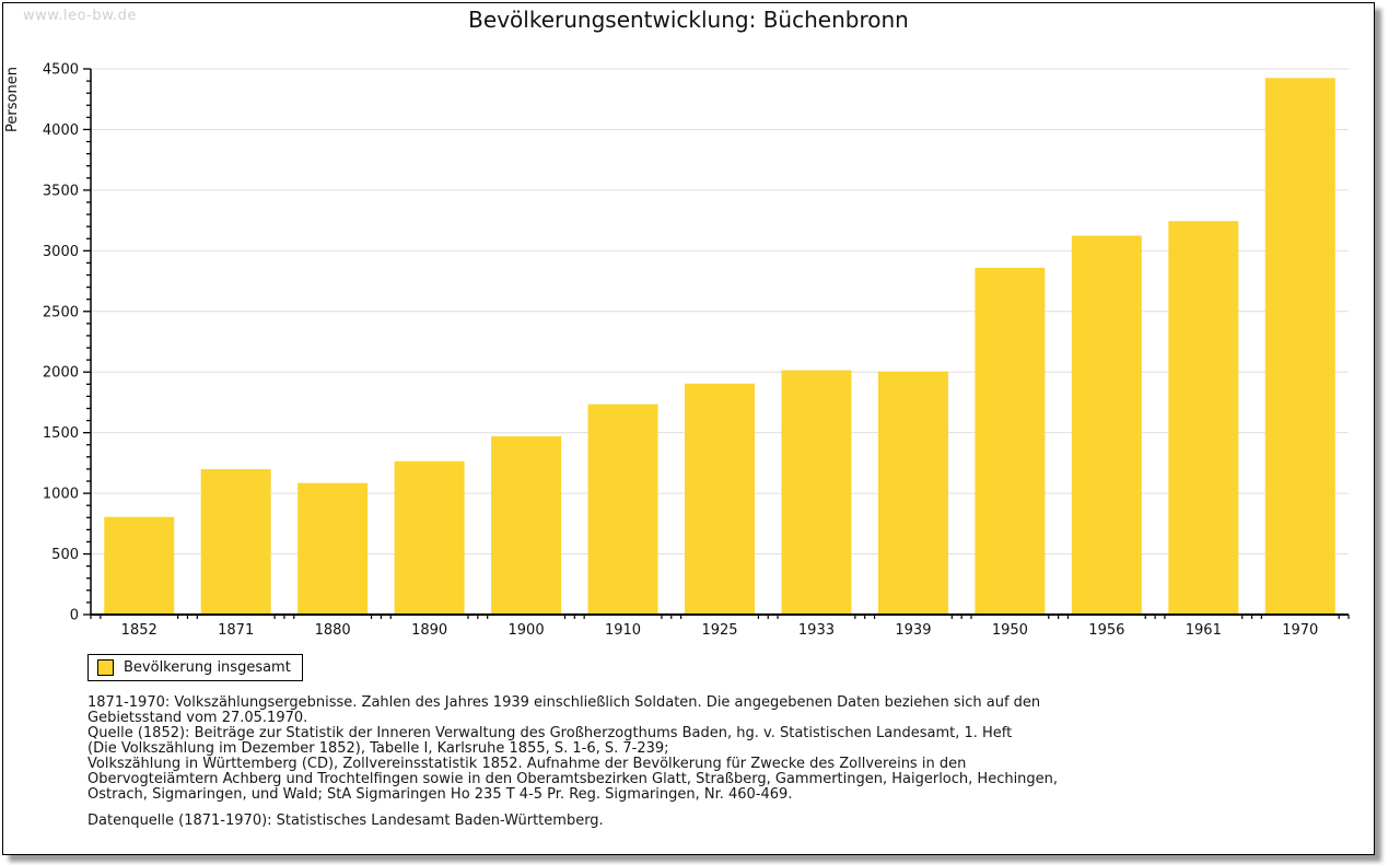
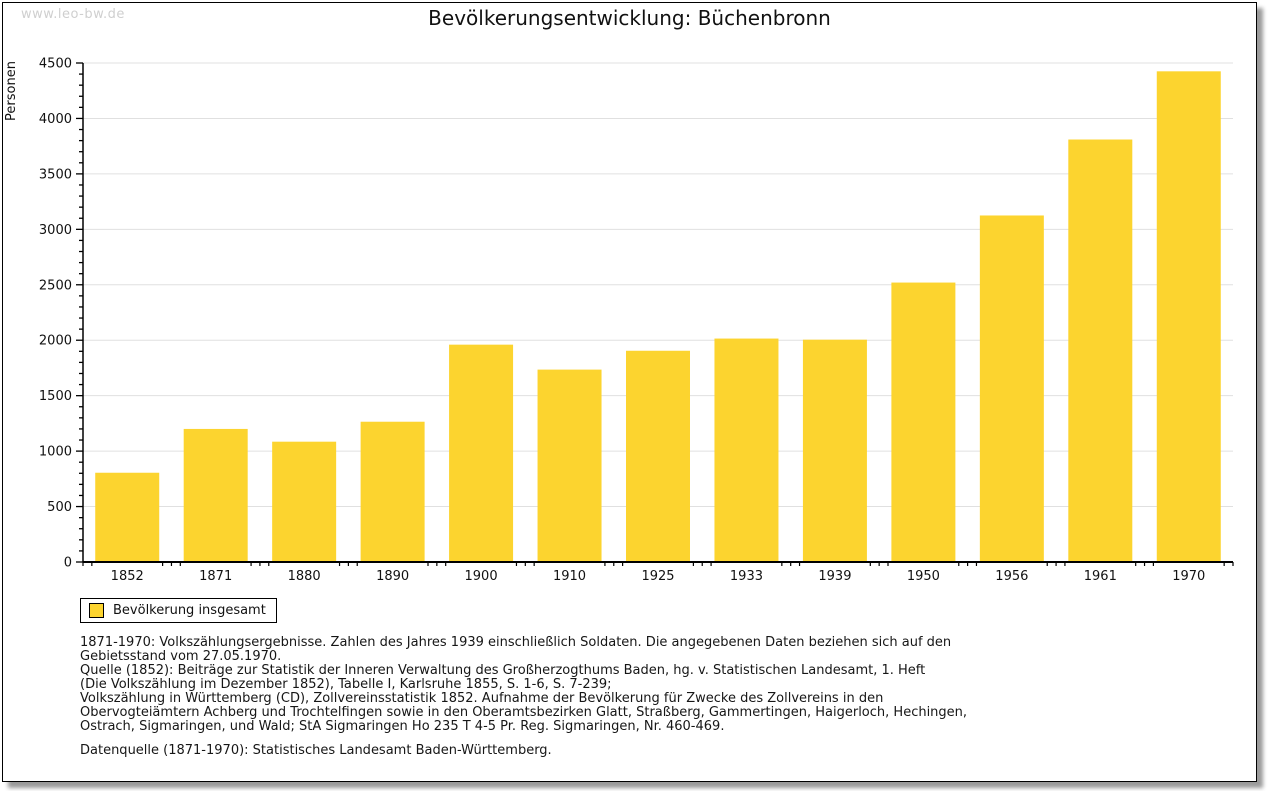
1900: 1470 -> 1960
1950: 2860 -> 2520
1961: 3240 -> 3810
